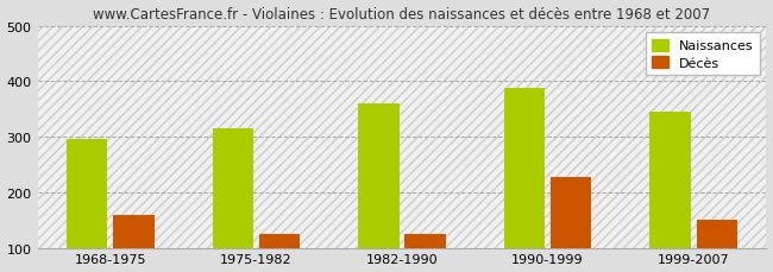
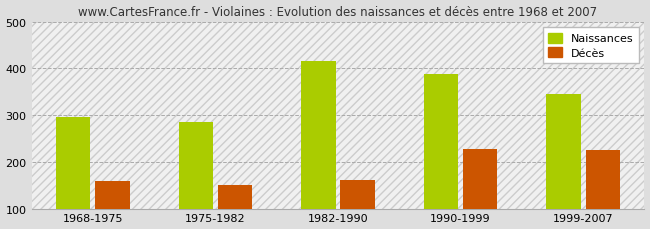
Naissances/1975-1982: 315 -> 285
Décès/1975-1982: 125 -> 150
Naissances/1982-1990: 360 -> 415
Décès/1982-1990: 125 -> 162
Décès/1999-2007: 150 -> 225
